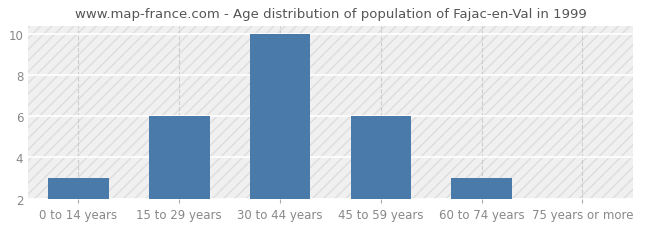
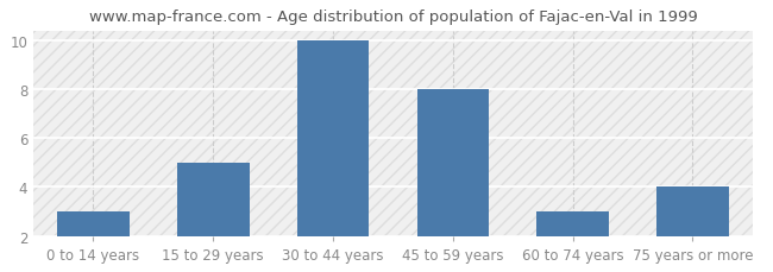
15 to 29 years: 6 -> 5
45 to 59 years: 6 -> 8
75 years or more: 2 -> 4
